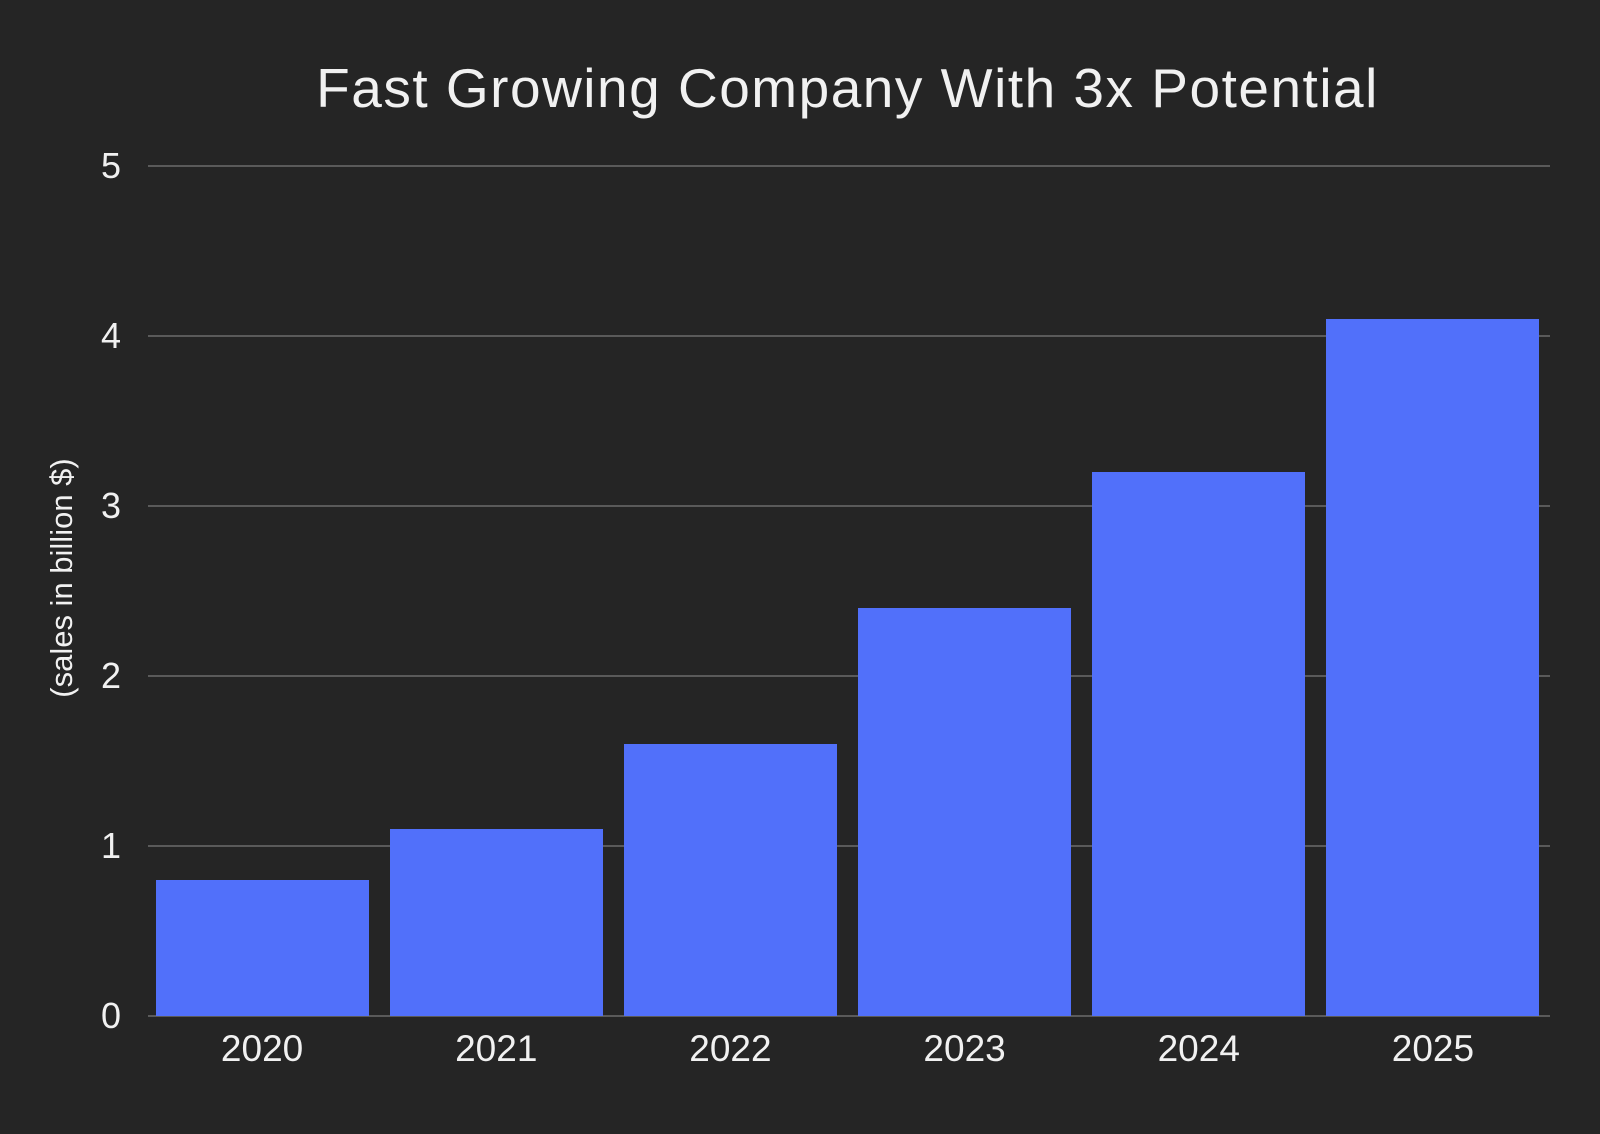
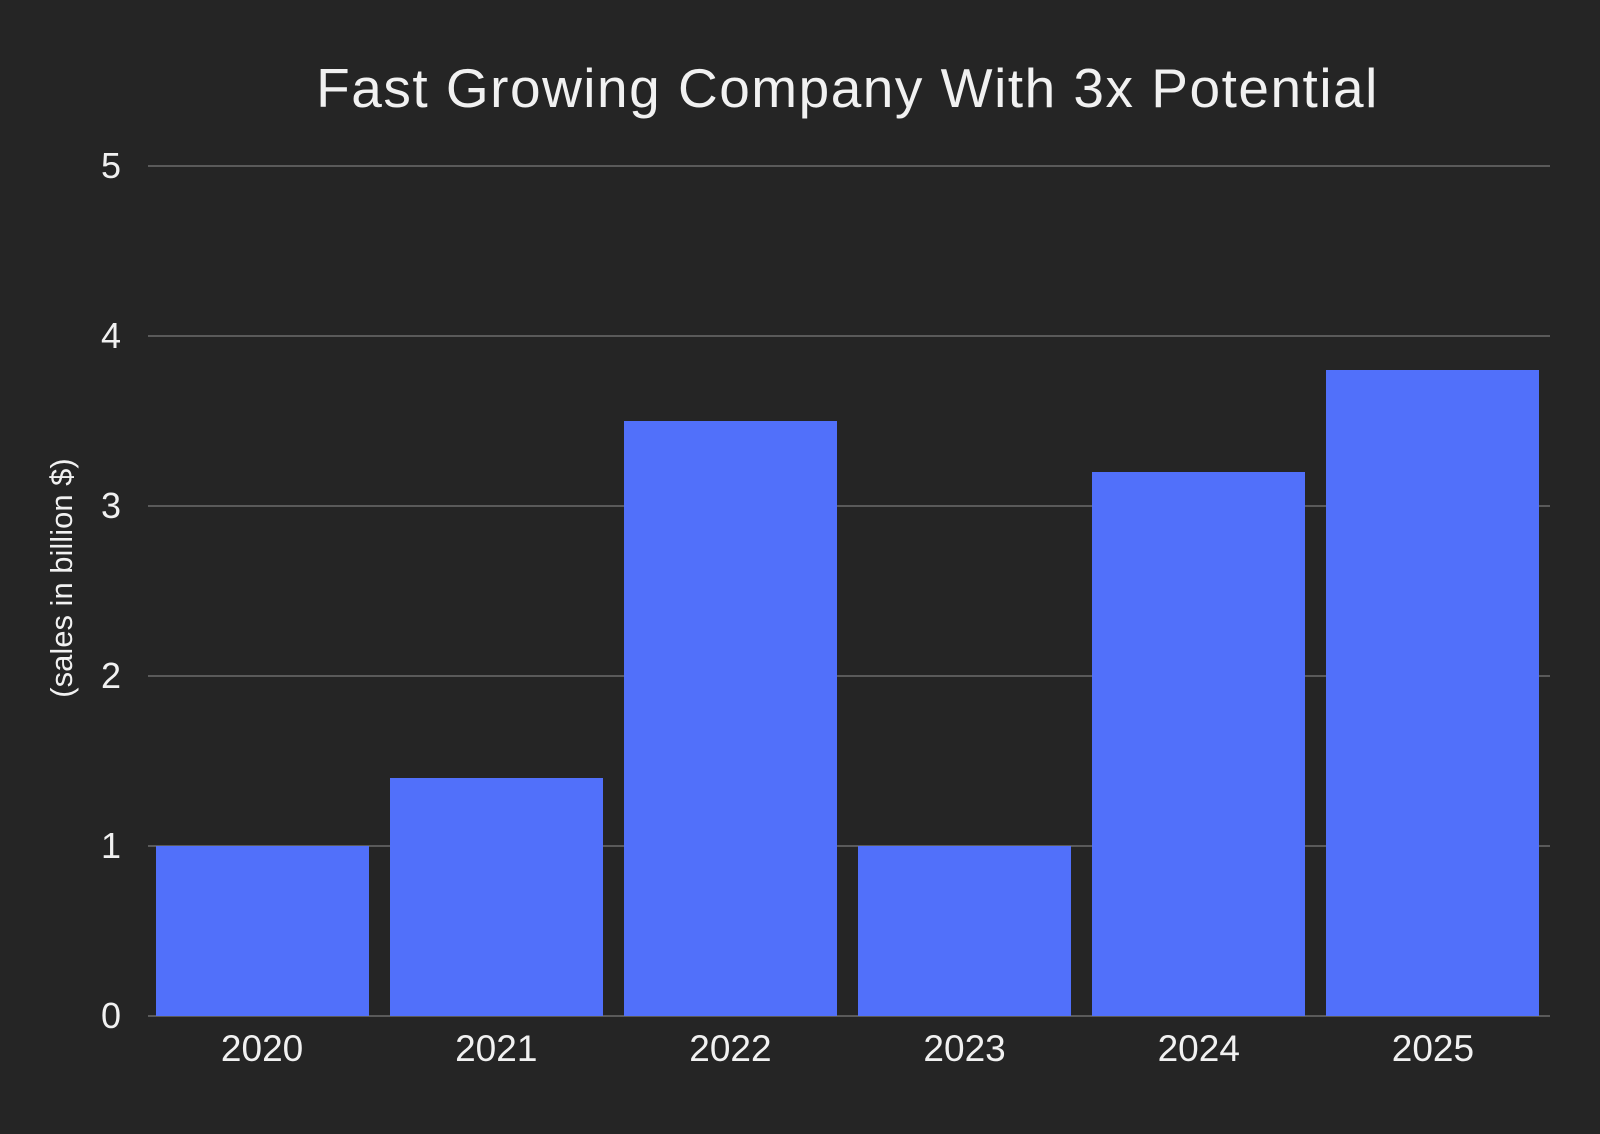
2020: 0.8 -> 1.0
2021: 1.1 -> 1.4
2022: 1.6 -> 3.5
2023: 2.4 -> 1.0
2025: 4.1 -> 3.8
